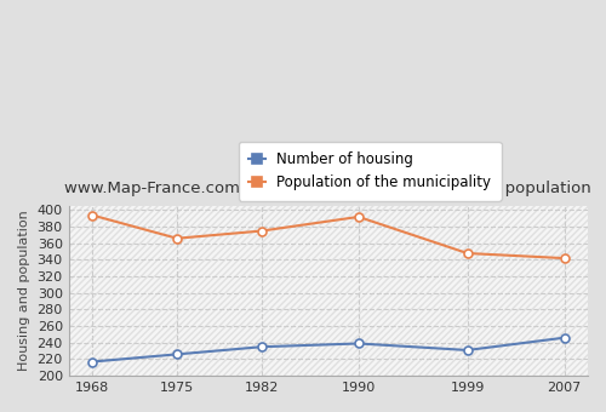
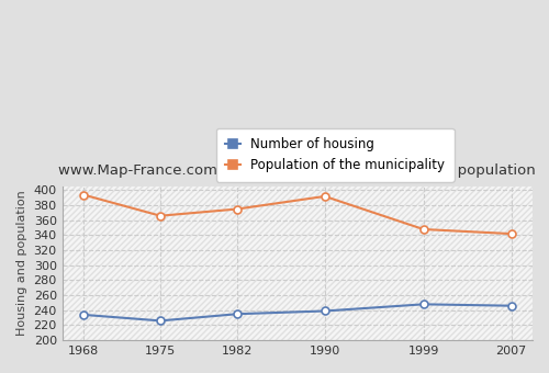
Number of housing/1968: 217 -> 234
Number of housing/1999: 231 -> 248
